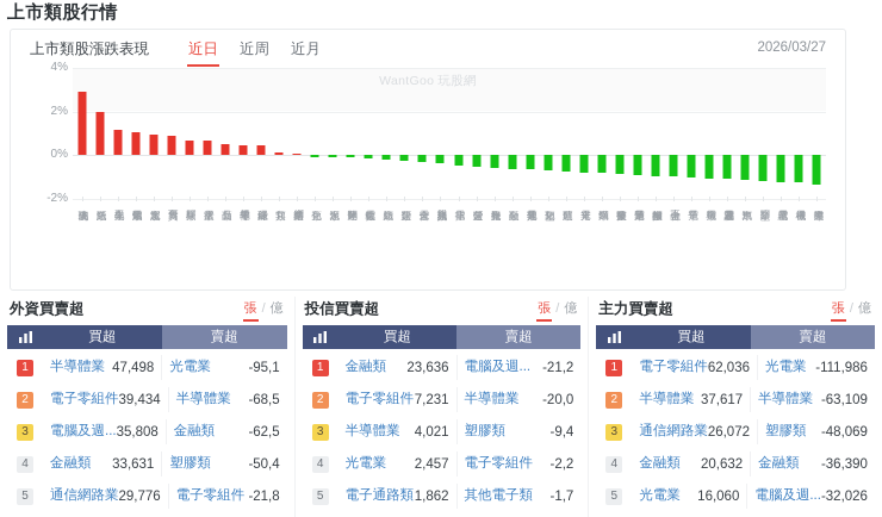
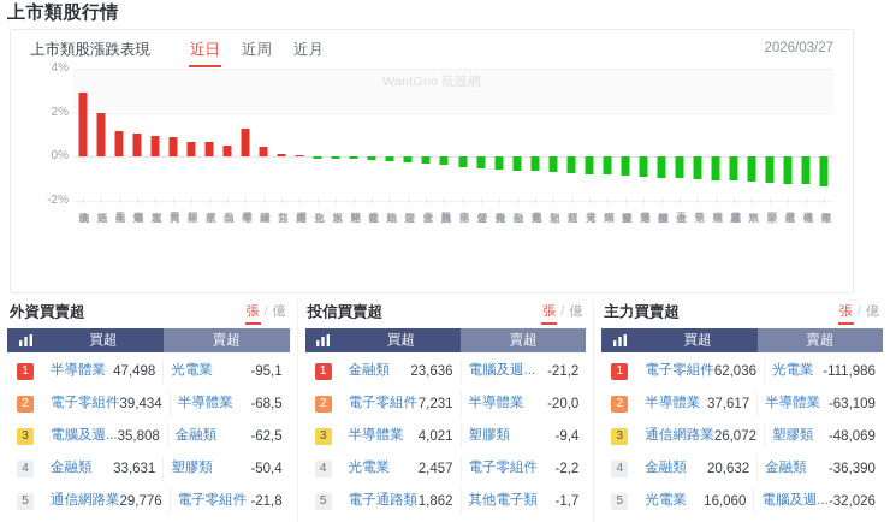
電子零組件: 0.5% -> 1.3%
